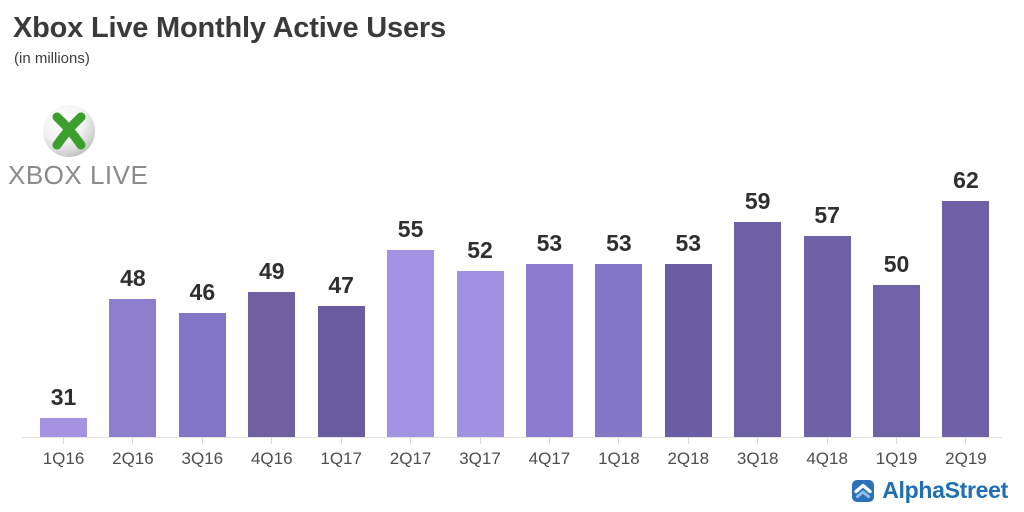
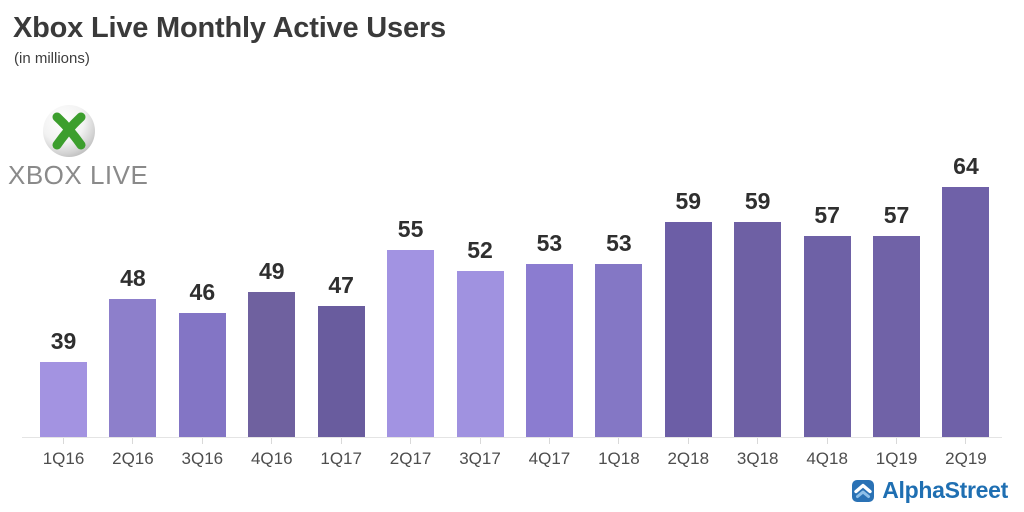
1Q16: 31 -> 39
2Q18: 53 -> 59
1Q19: 50 -> 57
2Q19: 62 -> 64
